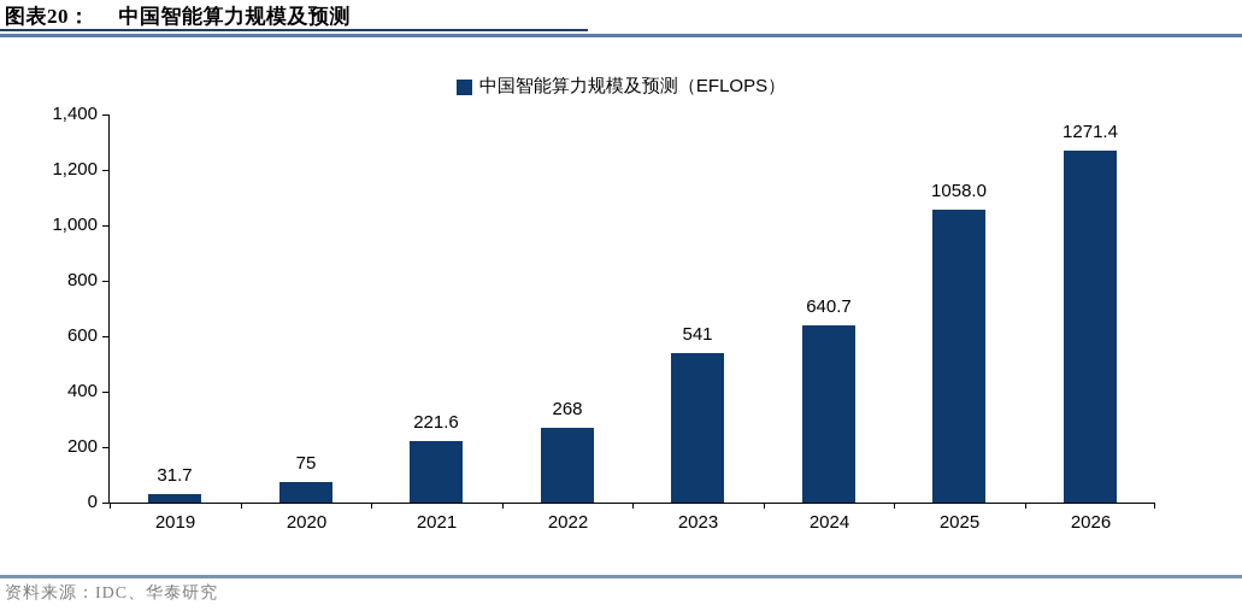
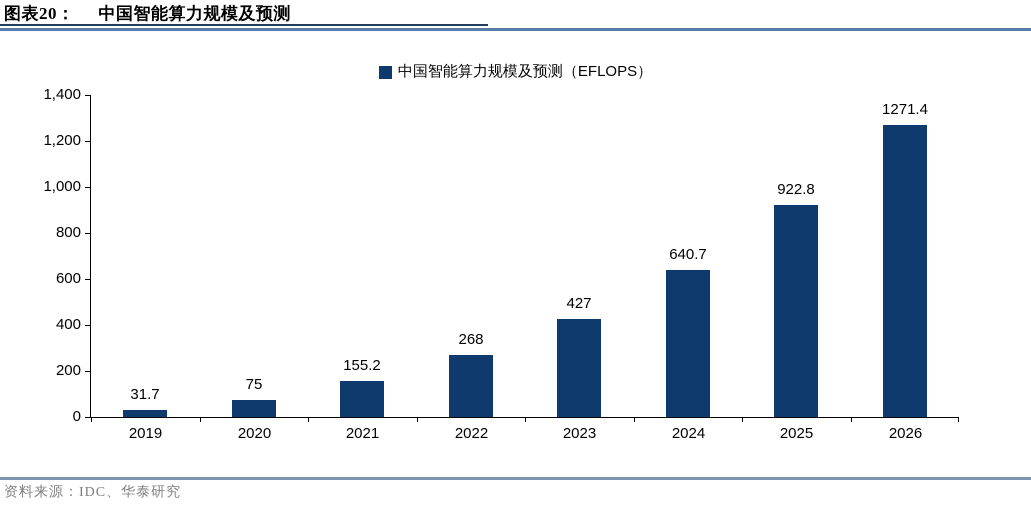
2021: 221.6 -> 155.2
2023: 541 -> 427
2025: 1058.0 -> 922.8
